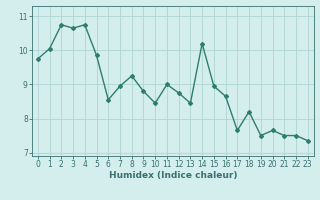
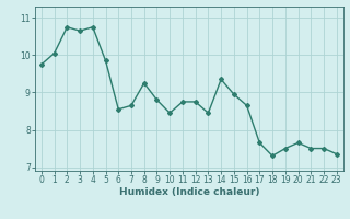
7: 8.95 -> 8.65
11: 9.00 -> 8.75
14: 10.20 -> 9.35
18: 8.20 -> 7.30
